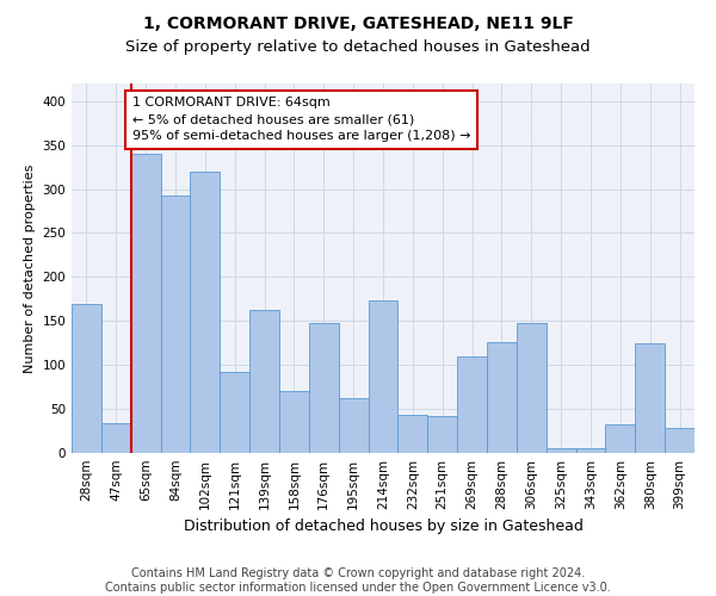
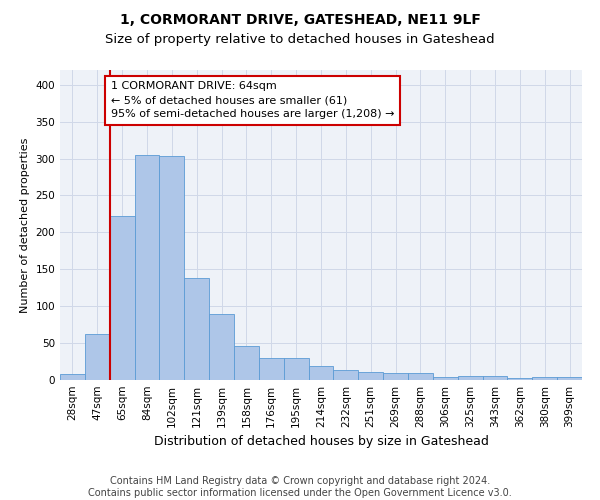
28sqm: 170 -> 8
47sqm: 34 -> 63
65sqm: 340 -> 222
84sqm: 292 -> 305
102sqm: 320 -> 303
121sqm: 92 -> 138
139sqm: 162 -> 90
158sqm: 70 -> 46
176sqm: 148 -> 30
195sqm: 62 -> 30
214sqm: 174 -> 19
232sqm: 44 -> 14
251sqm: 42 -> 11
269sqm: 110 -> 10
288sqm: 126 -> 10
306sqm: 148 -> 4
362sqm: 32 -> 3
380sqm: 124 -> 4
399sqm: 28 -> 4
